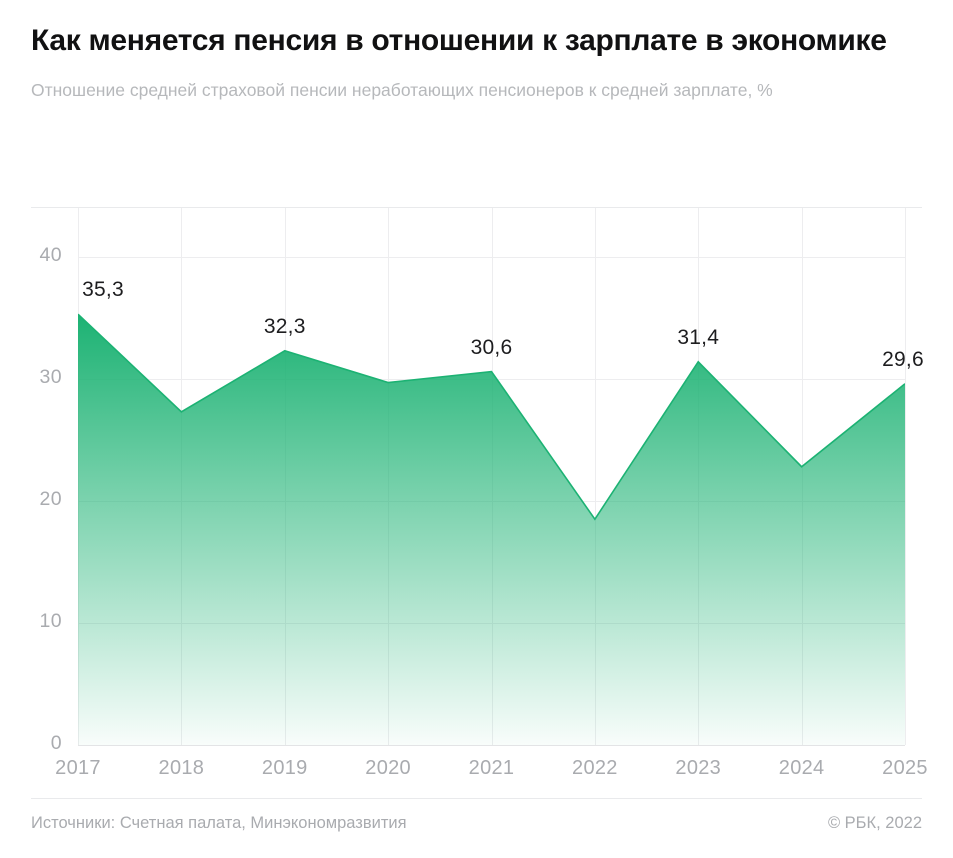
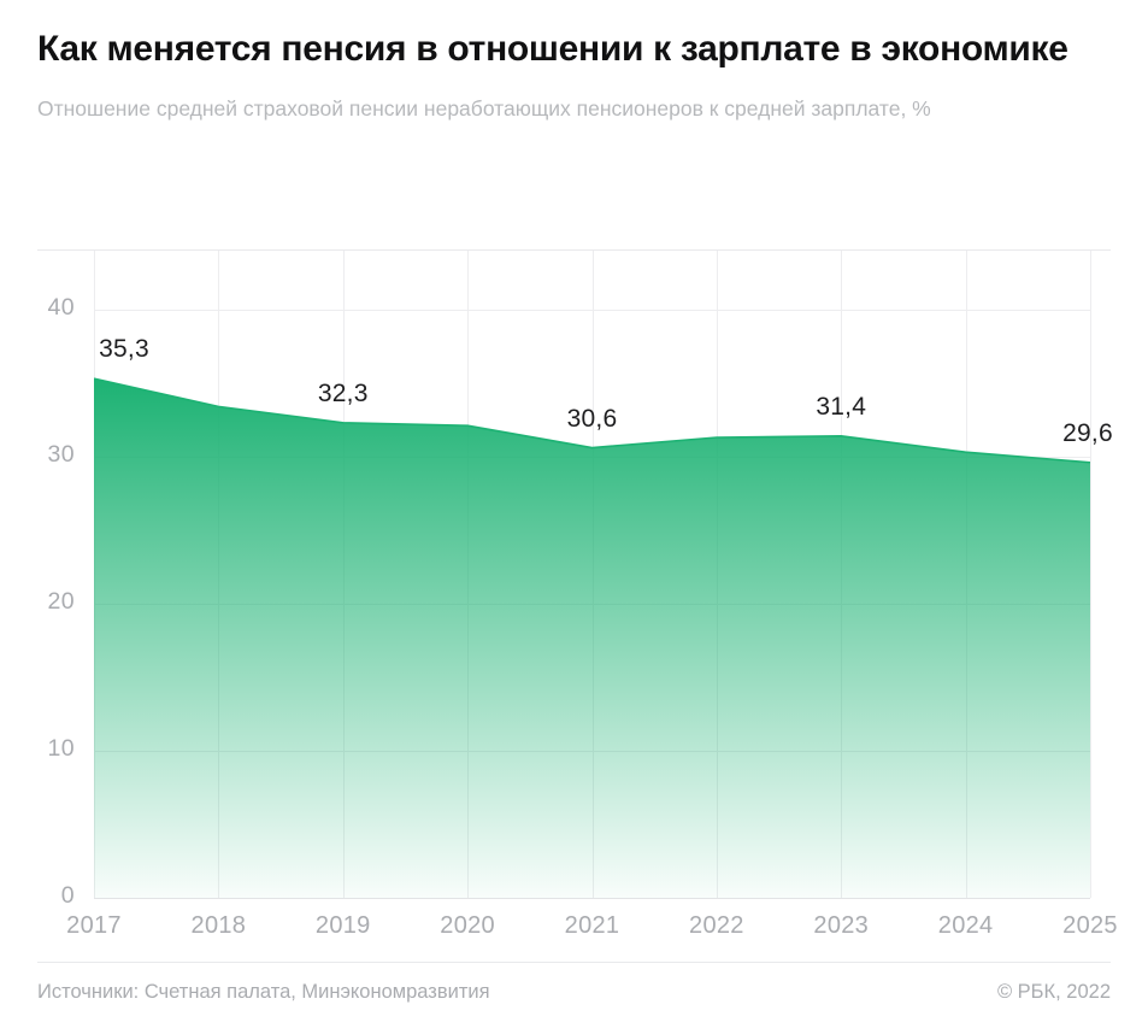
2018: 27.3 -> 33.4
2020: 29.7 -> 32.1
2022: 18.5 -> 31.3
2024: 22.8 -> 30.3
